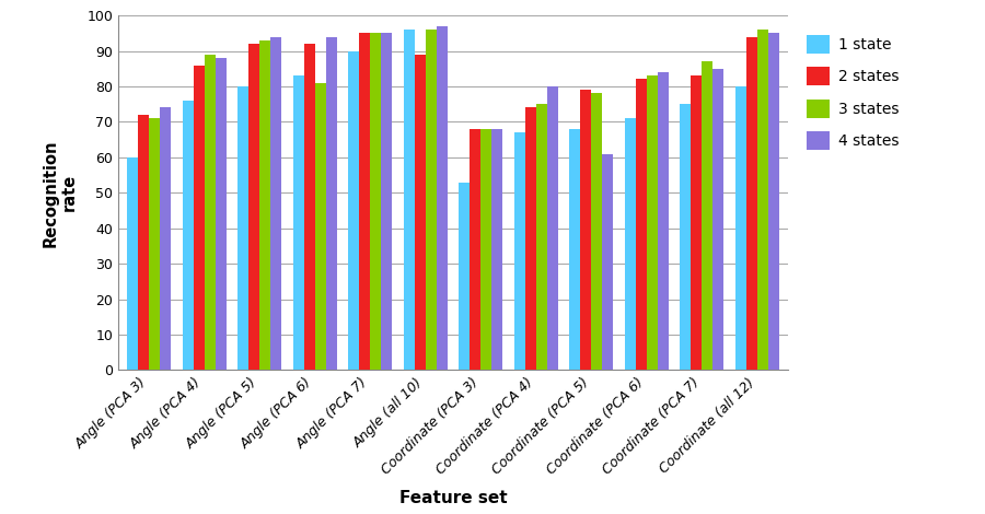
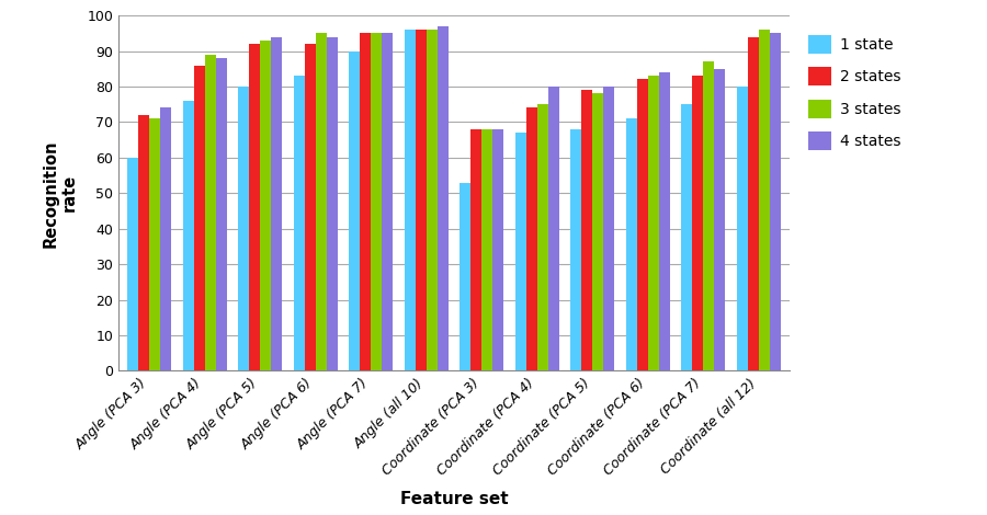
3 states/Angle (PCA 6): 81 -> 95
2 states/Angle (all 10): 89 -> 96
4 states/Coordinate (PCA 5): 61 -> 80
